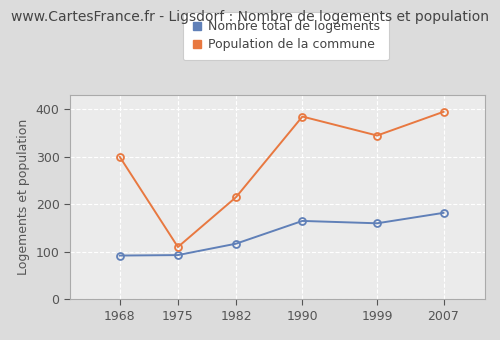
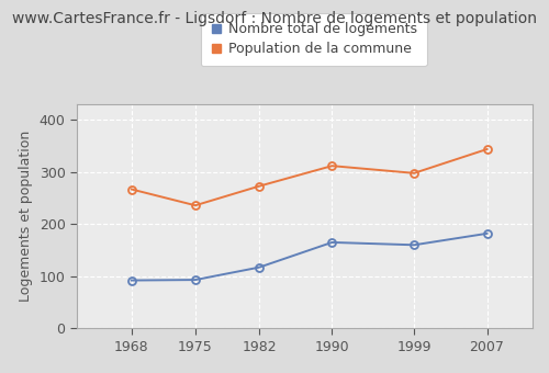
Population de la commune/1968: 300 -> 267
Population de la commune/1975: 110 -> 236
Population de la commune/1982: 215 -> 273
Population de la commune/1990: 385 -> 312
Population de la commune/1999: 345 -> 298
Population de la commune/2007: 395 -> 344
